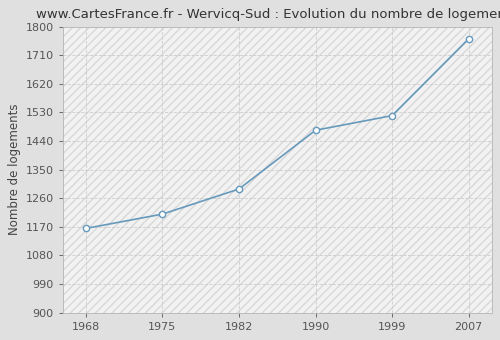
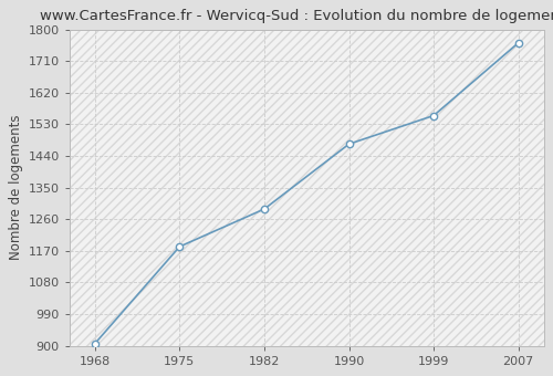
1968: 1165 -> 906
1975: 1210 -> 1182
1999: 1520 -> 1555
